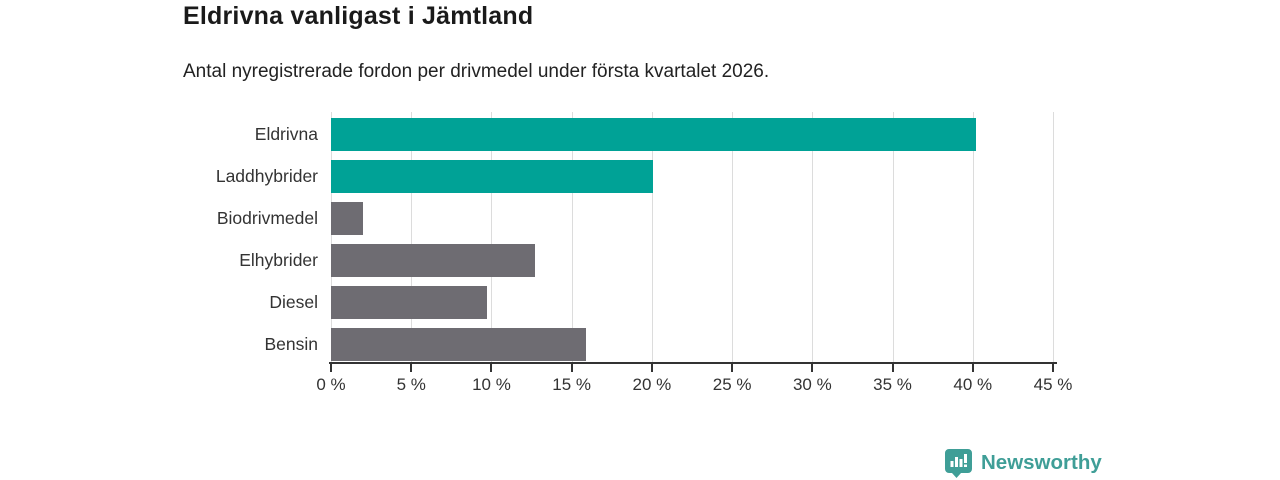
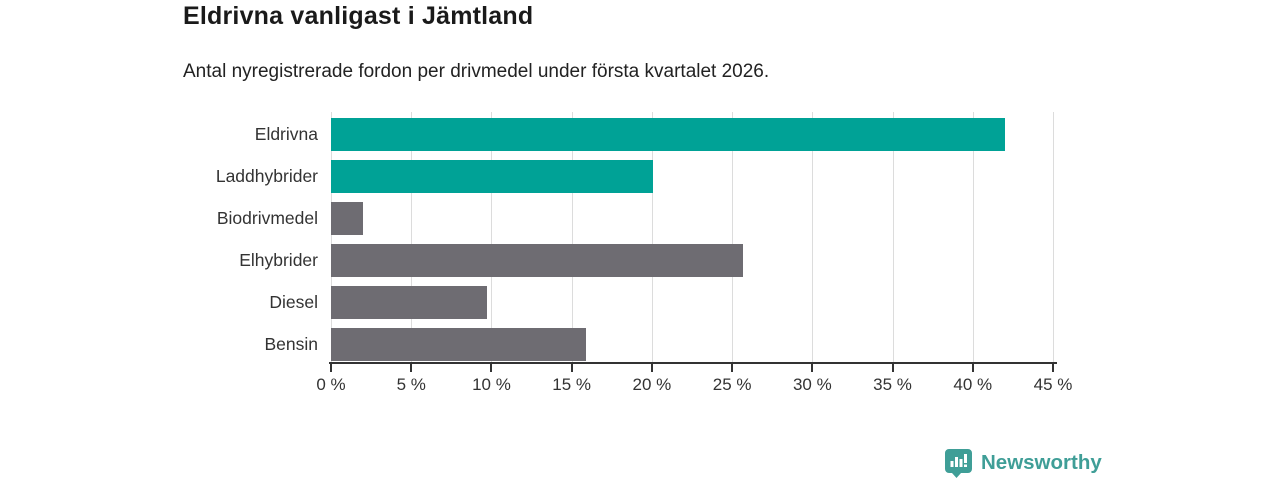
Eldrivna: 40.2% -> 42.0%
Elhybrider: 12.7% -> 25.7%
